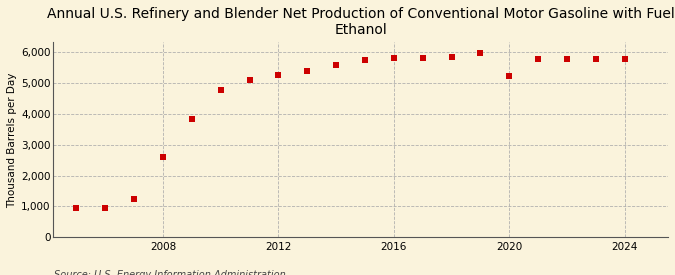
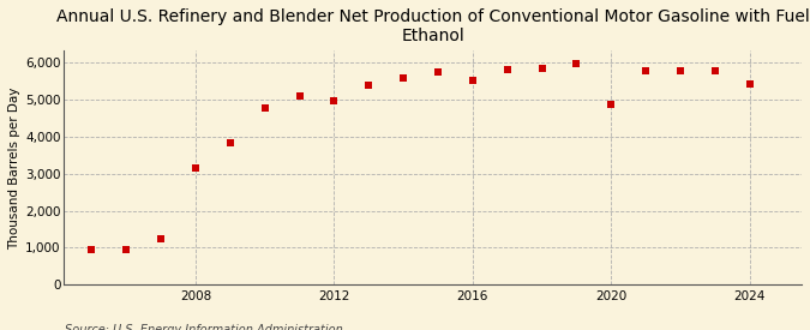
2008: 2,610 -> 3,150
2012: 5,240 -> 4,950
2016: 5,800 -> 5,500
2020: 5,230 -> 4,850
2024: 5,780 -> 5,400
